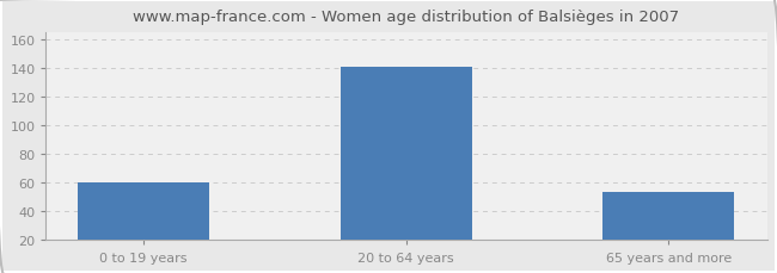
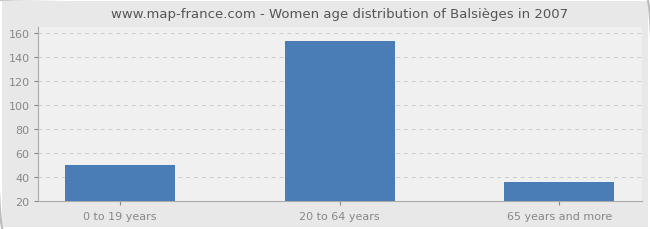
0 to 19 years: 60 -> 50
20 to 64 years: 141 -> 153
65 years and more: 53 -> 36
